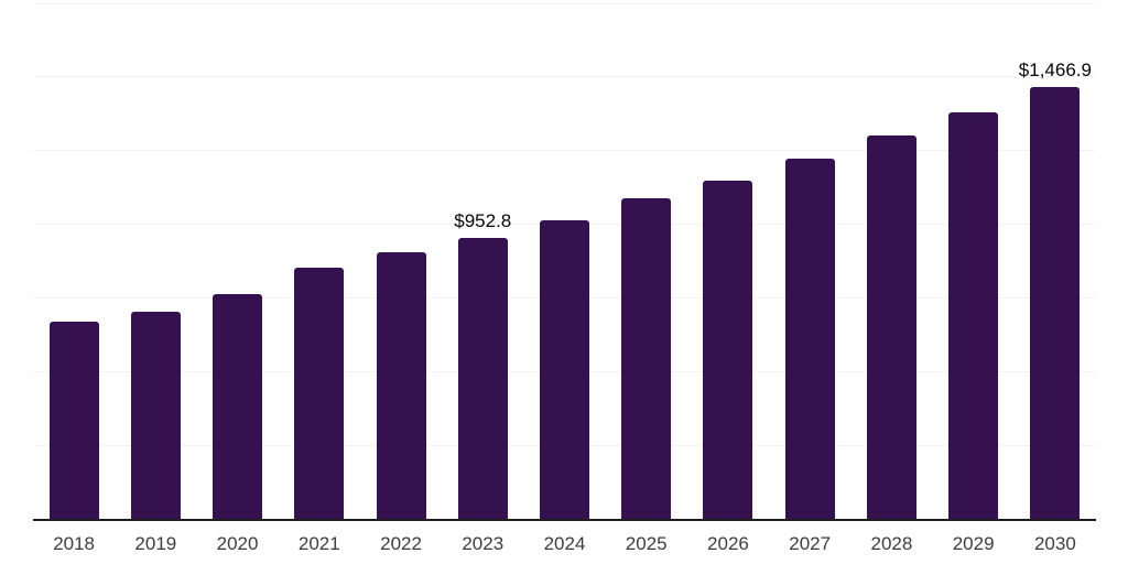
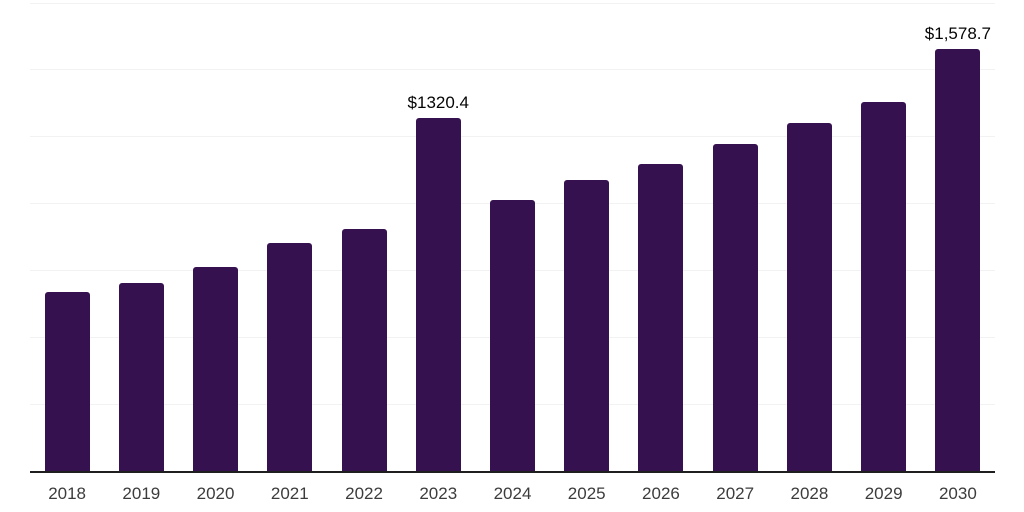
2023: $952.8 -> $1320.4
2030: $1,466.9 -> $1,578.7
